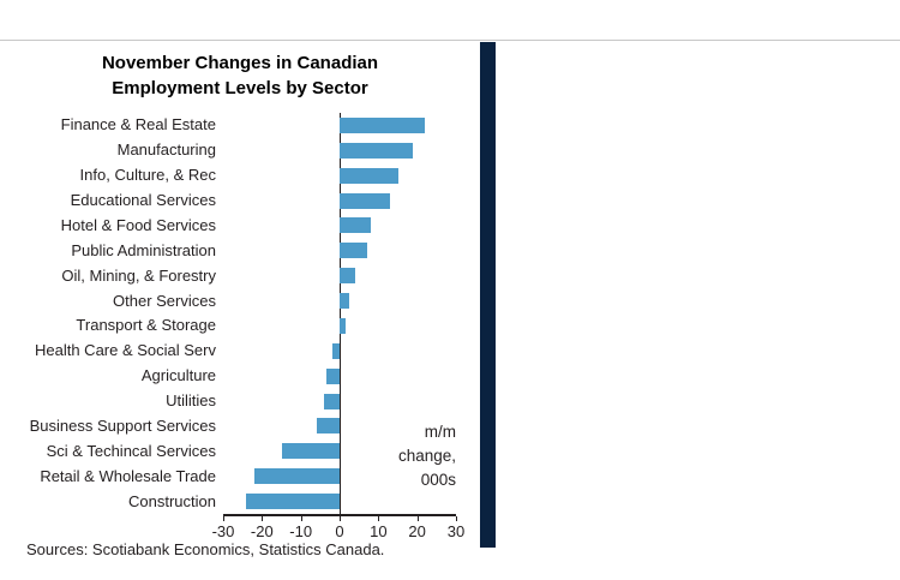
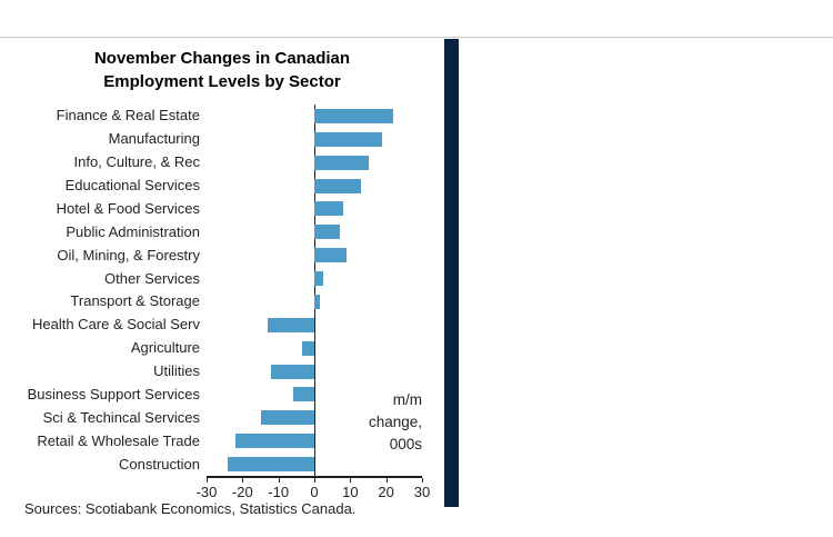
Oil, Mining, & Forestry: 4 -> 9
Health Care & Social Serv: -2 -> -13
Utilities: -4 -> -12
